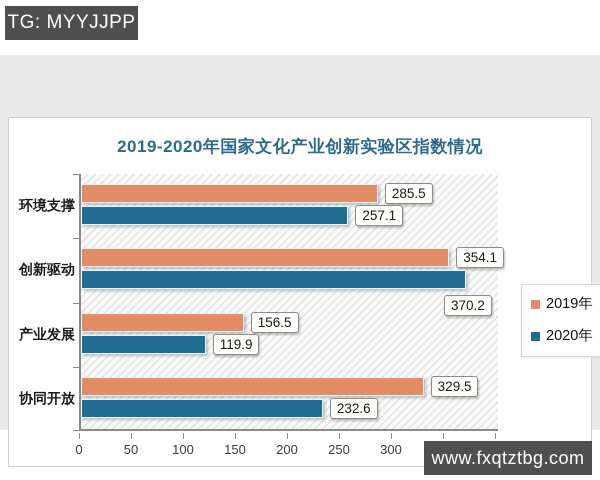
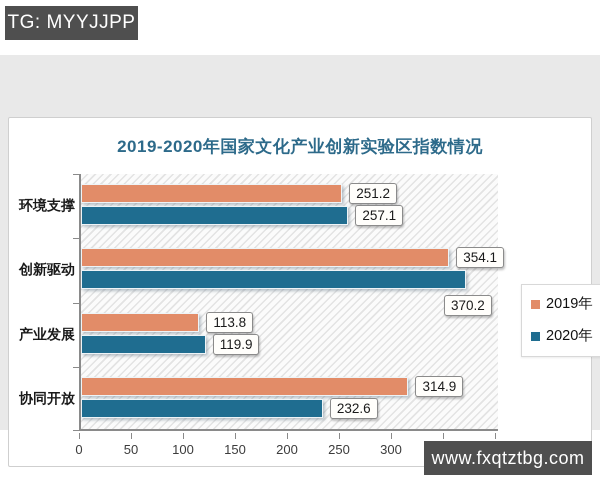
2019年/环境支撑: 285.5 -> 251.2
2019年/产业发展: 156.5 -> 113.8
2019年/协同开放: 329.5 -> 314.9
